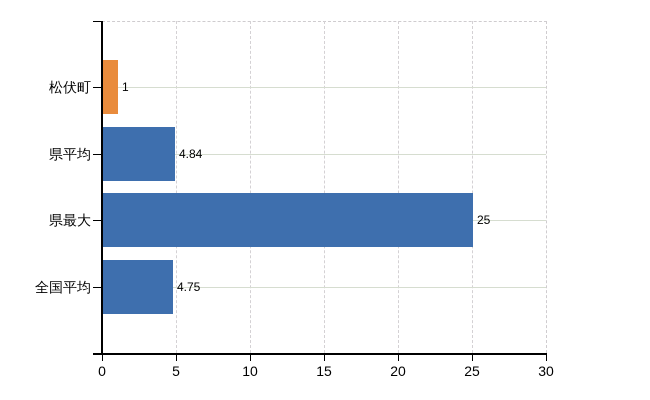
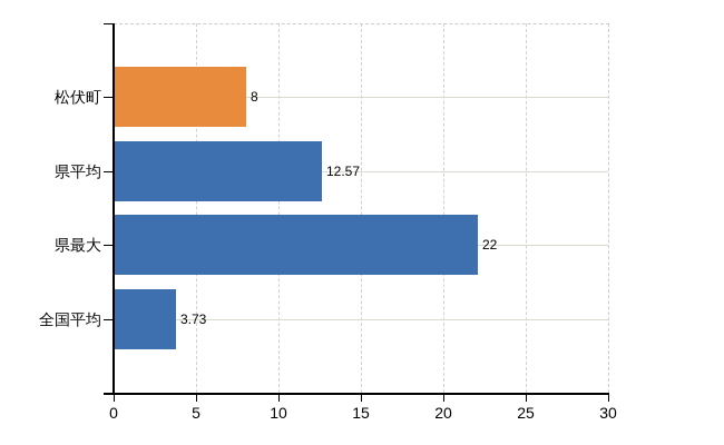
松伏町: 1 -> 8
県平均: 4.84 -> 12.57
県最大: 25 -> 22
全国平均: 4.75 -> 3.73
